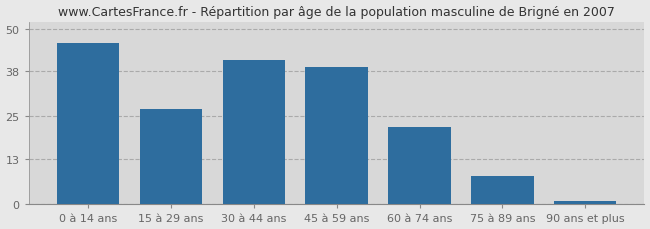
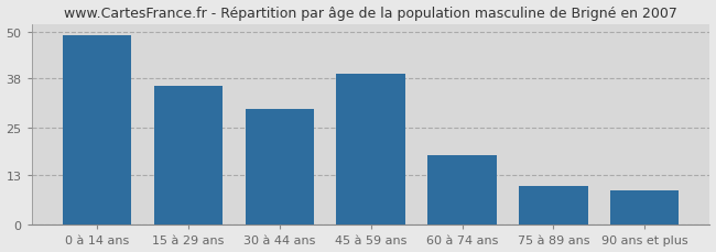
0 à 14 ans: 46 -> 49
15 à 29 ans: 27 -> 36
30 à 44 ans: 41 -> 30
60 à 74 ans: 22 -> 18
75 à 89 ans: 8 -> 10
90 ans et plus: 1 -> 9
